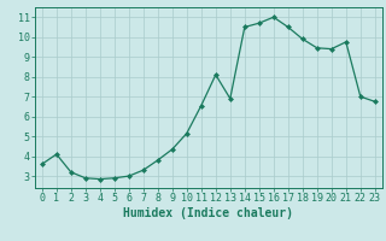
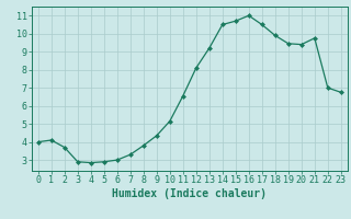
0: 3.6 -> 4.0
2: 3.2 -> 3.7
13: 6.9 -> 9.2
